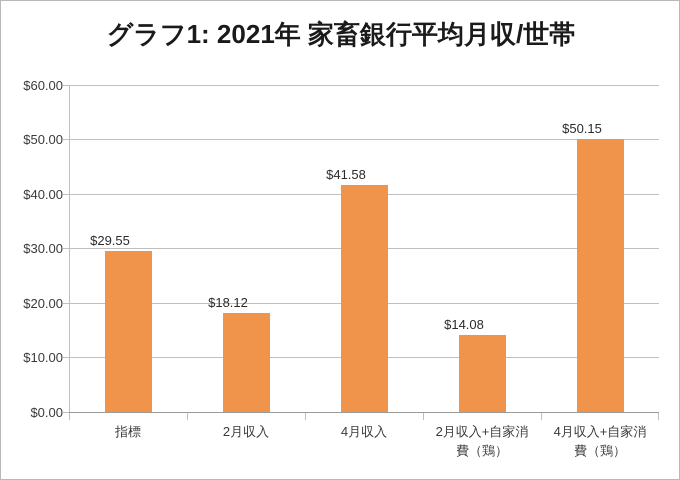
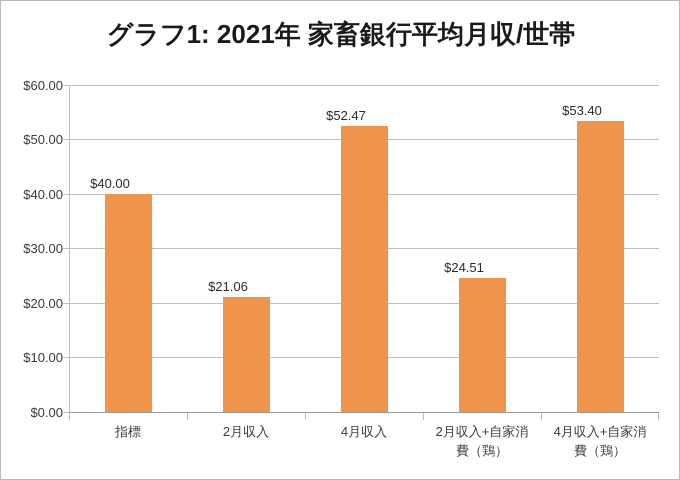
指標: $29.55 -> $40.00
2月収入: $18.12 -> $21.06
4月収入: $41.58 -> $52.47
2月収入+自家消費（鶏）: $14.08 -> $24.51
4月収入+自家消費（鶏）: $50.15 -> $53.40
